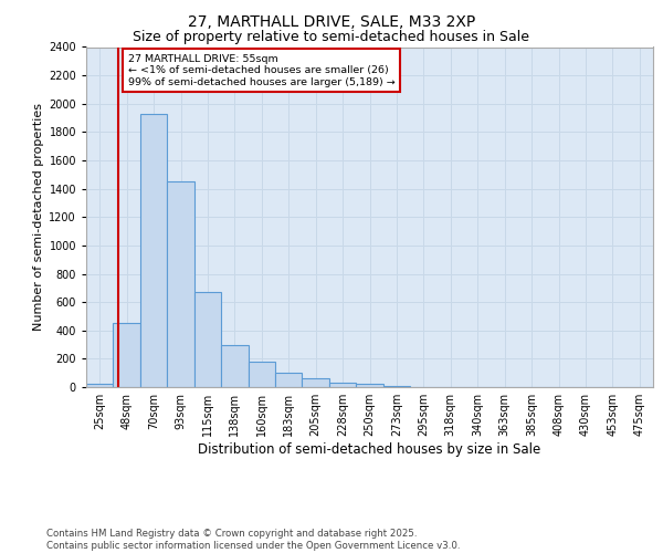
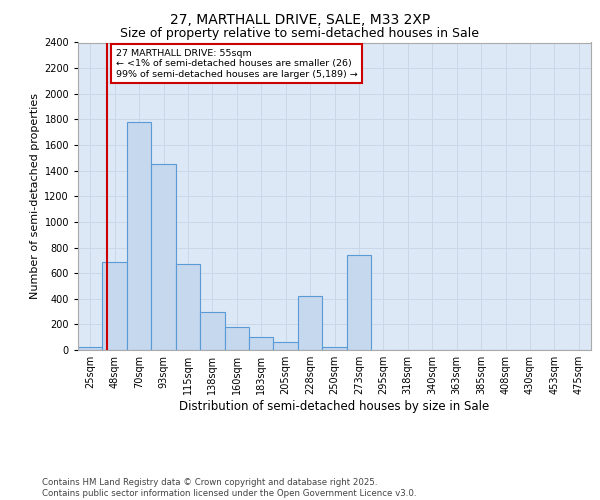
48sqm: 450 -> 690
70sqm: 1930 -> 1780
228sqm: 40 -> 420
273sqm: 0 -> 740
